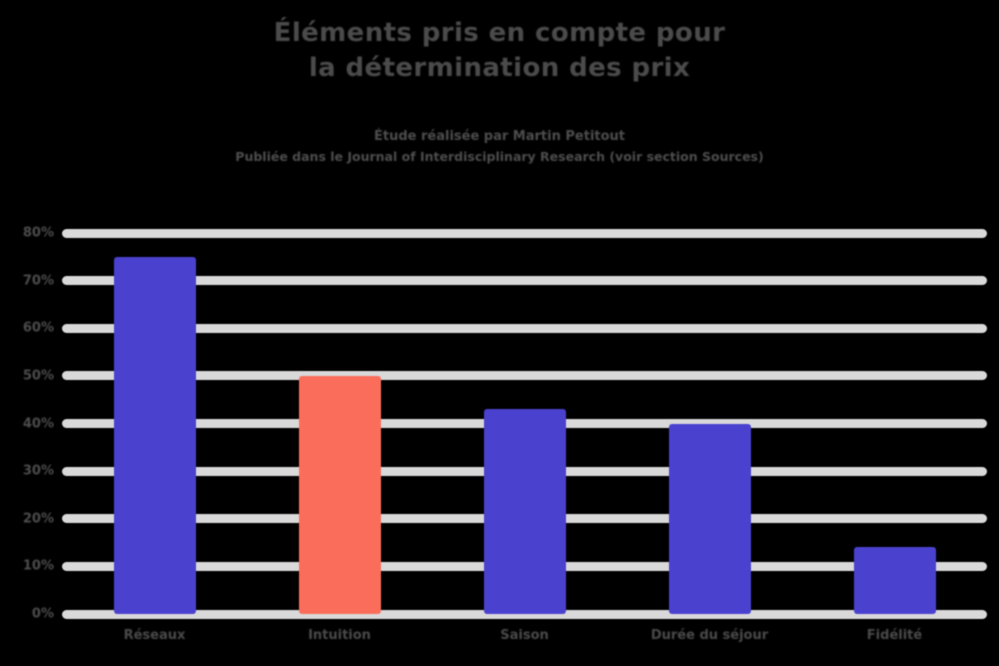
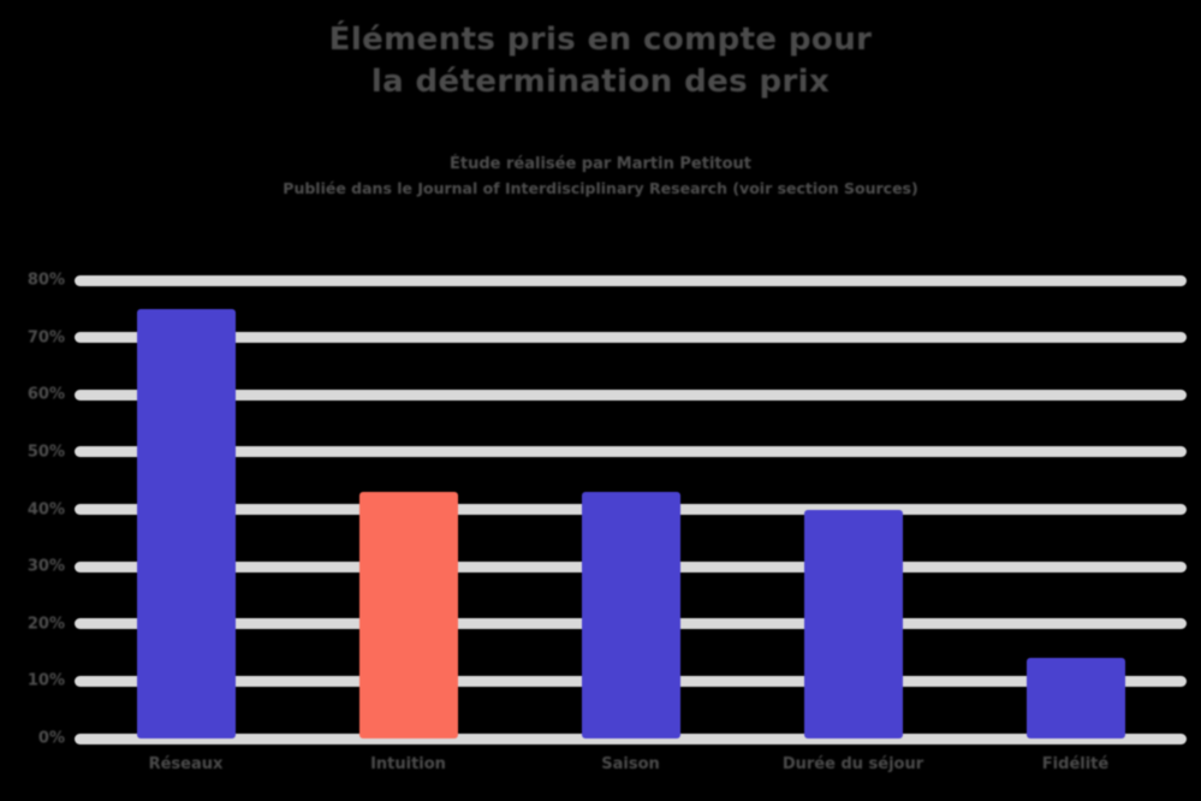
Intuition: 50% -> 43%
